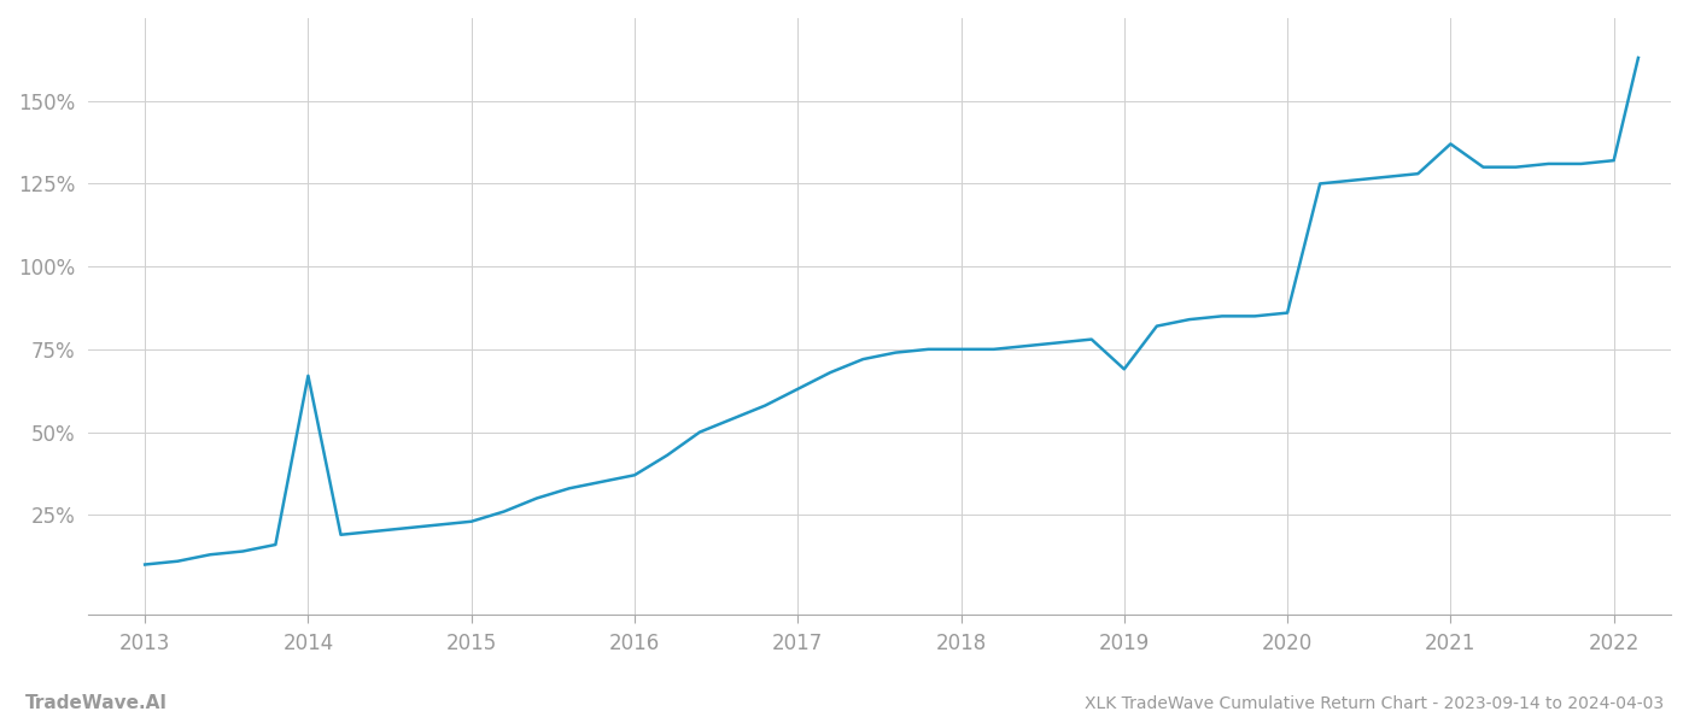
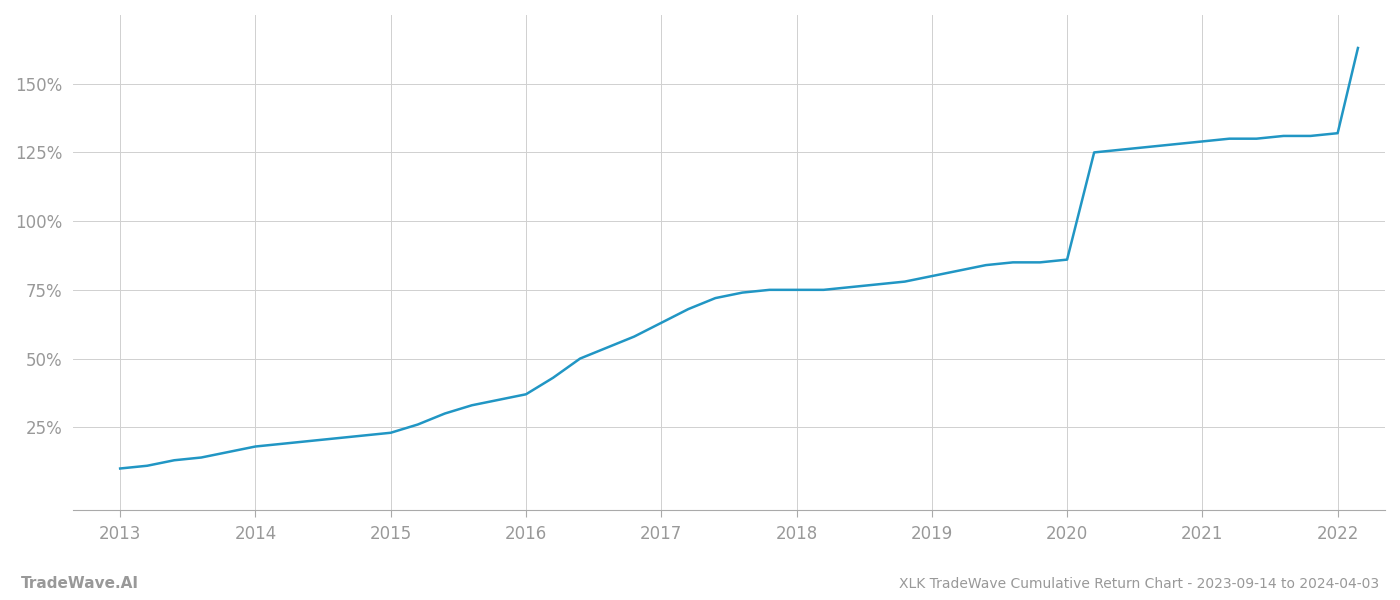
2014: 67% -> 18%
2019: 69% -> 80%
2021: 137% -> 129%
